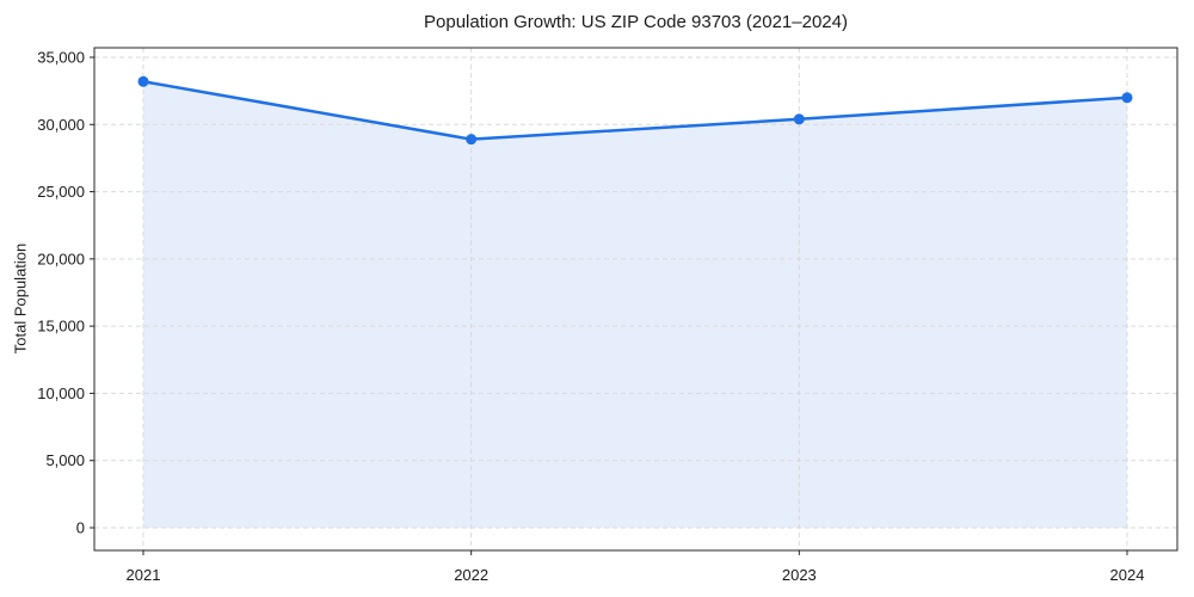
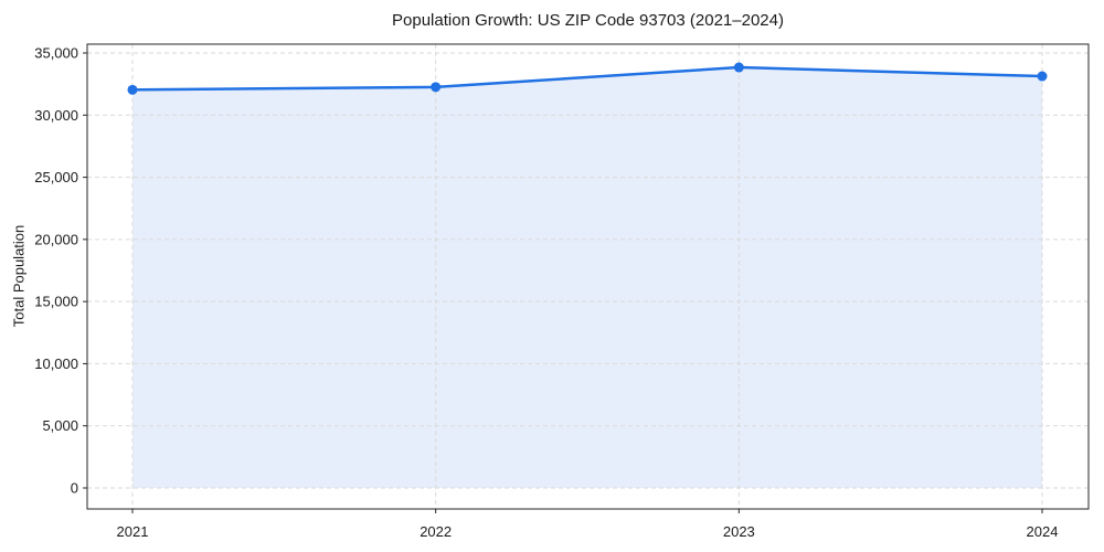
2021: 33200 -> 32000
2022: 28900 -> 32300
2023: 30400 -> 33800
2024: 32000 -> 33100
